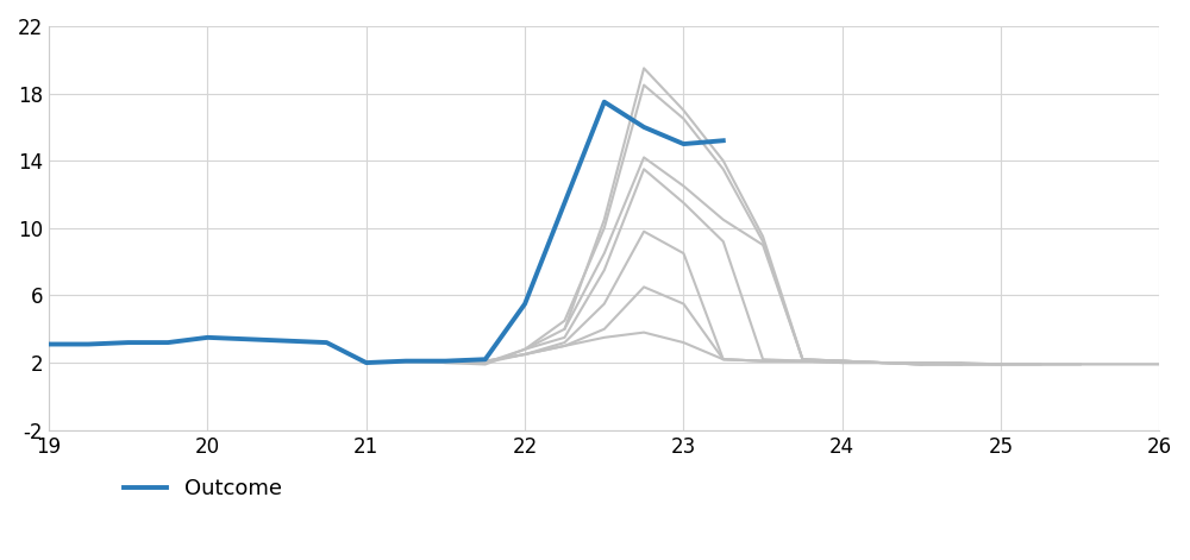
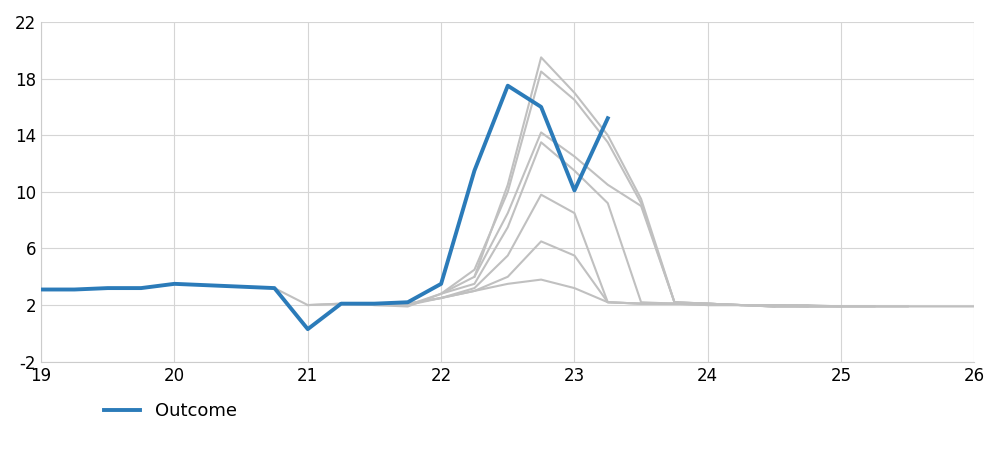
Outcome/21: 2.0 -> 0.3
Outcome/22: 5.5 -> 3.5
Outcome/23: 15.0 -> 10.1
